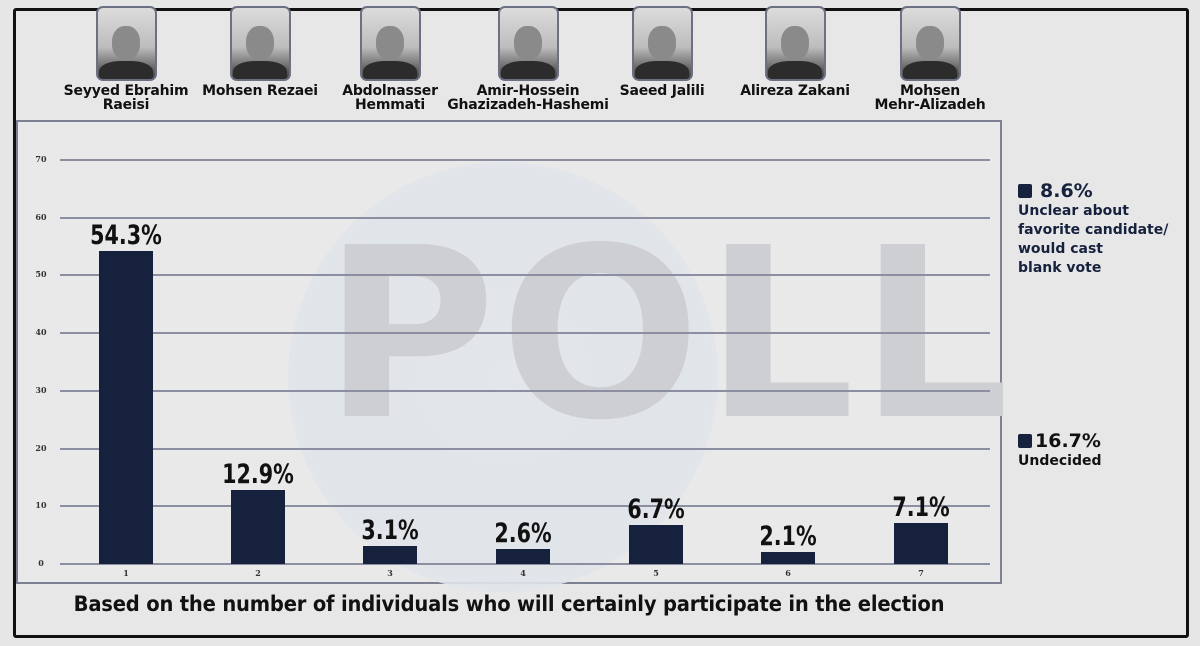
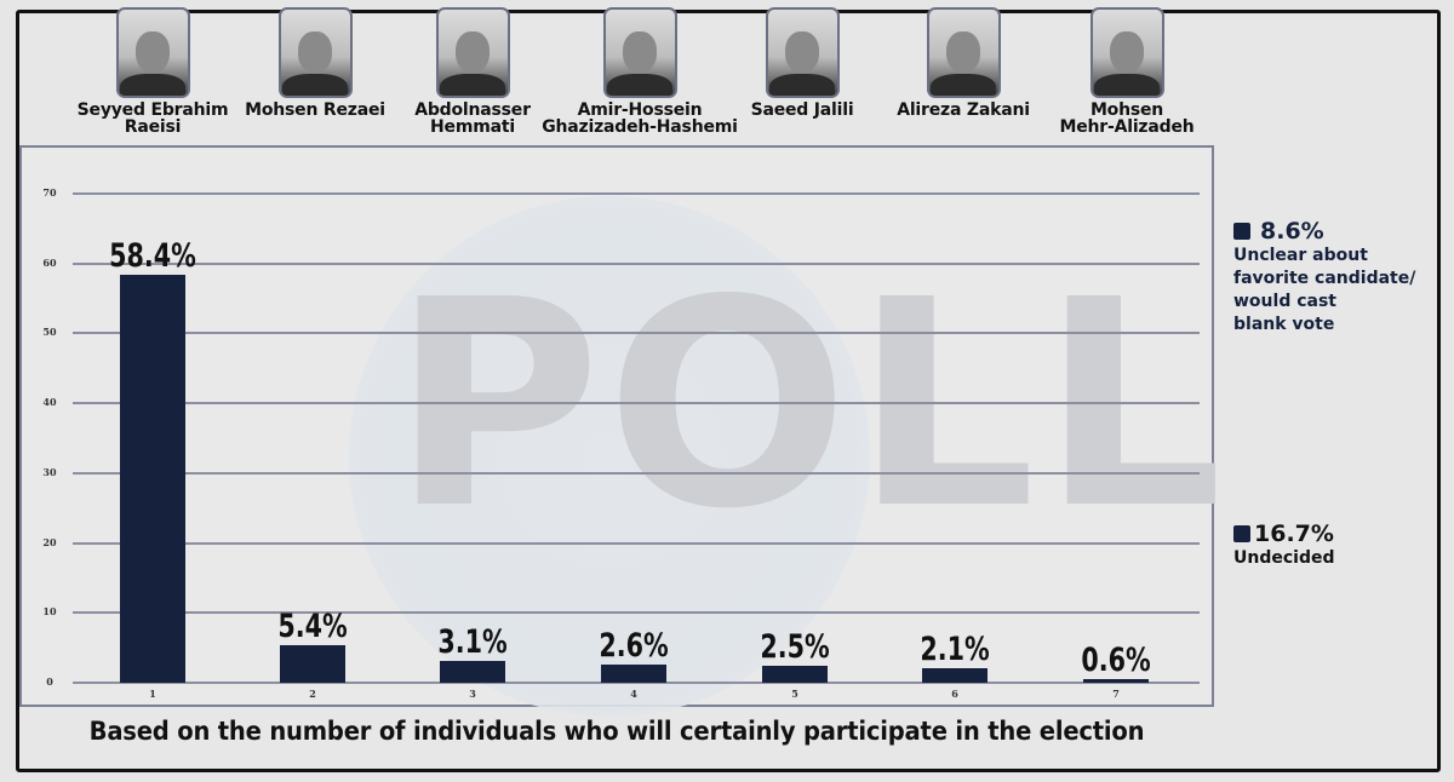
1: 54.3% -> 58.4%
2: 12.9% -> 5.4%
5: 6.7% -> 2.5%
7: 7.1% -> 0.6%
